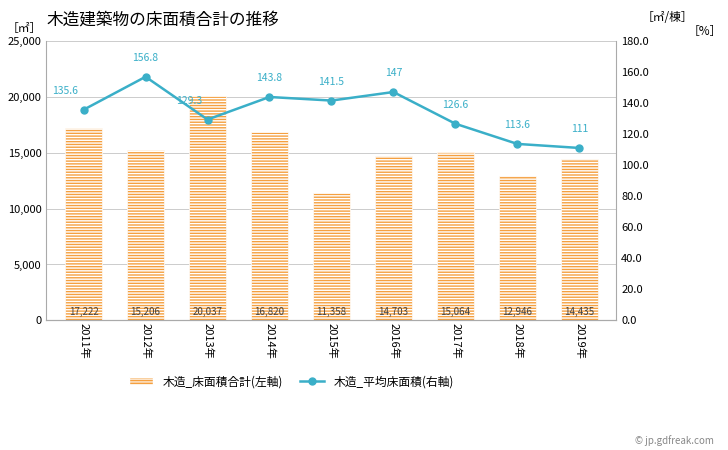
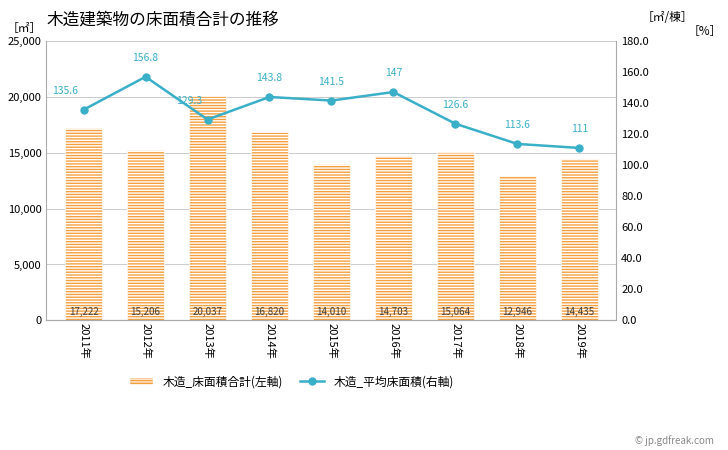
木造_床面積合計(左軸)/2015年: 11,358 -> 14,010
